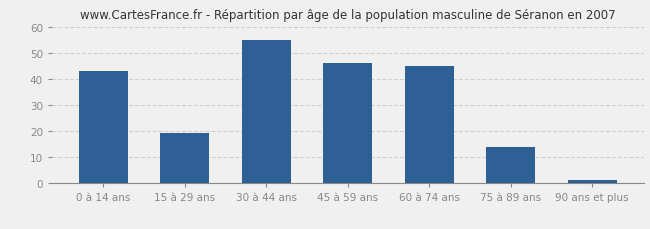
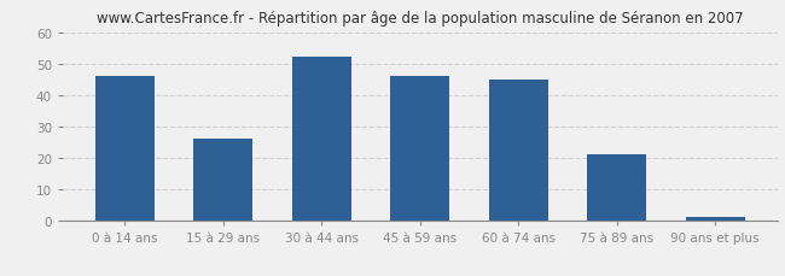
0 à 14 ans: 43 -> 46
15 à 29 ans: 19 -> 26
30 à 44 ans: 55 -> 52
75 à 89 ans: 14 -> 21
